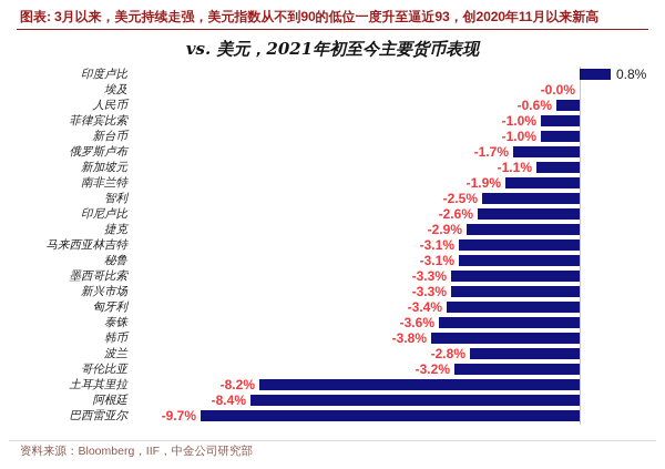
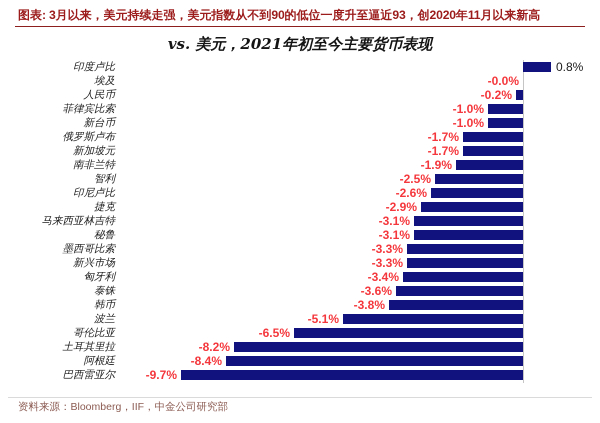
人民币: -0.6% -> -0.2%
新加坡元: -1.1% -> -1.7%
波兰: -2.8% -> -5.1%
哥伦比亚: -3.2% -> -6.5%
